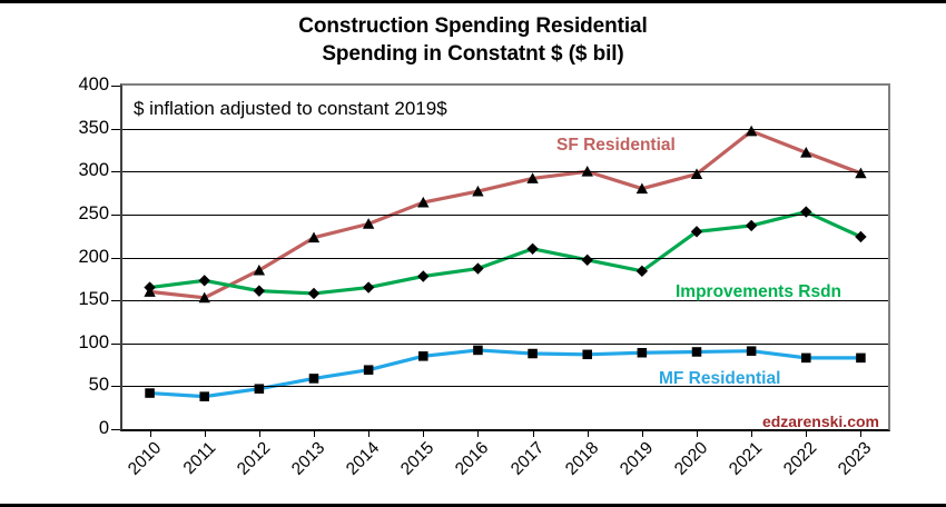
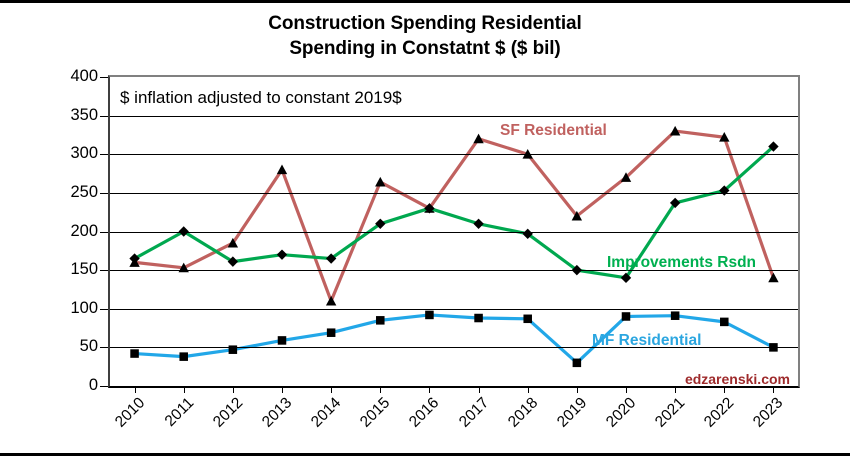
Improvements Rsdn/2011: 170 -> 200
SF Residential/2013: 220 -> 280
Improvements Rsdn/2013: 160 -> 170
SF Residential/2014: 240 -> 110
Improvements Rsdn/2015: 180 -> 210
SF Residential/2016: 280 -> 230
Improvements Rsdn/2016: 190 -> 230
SF Residential/2017: 290 -> 320
SF Residential/2019: 280 -> 220
Improvements Rsdn/2019: 180 -> 150
MF Residential/2019: 90 -> 30
SF Residential/2020: 300 -> 270
Improvements Rsdn/2020: 230 -> 140
SF Residential/2021: 350 -> 330
SF Residential/2023: 300 -> 140
Improvements Rsdn/2023: 220 -> 310
MF Residential/2023: 80 -> 50
